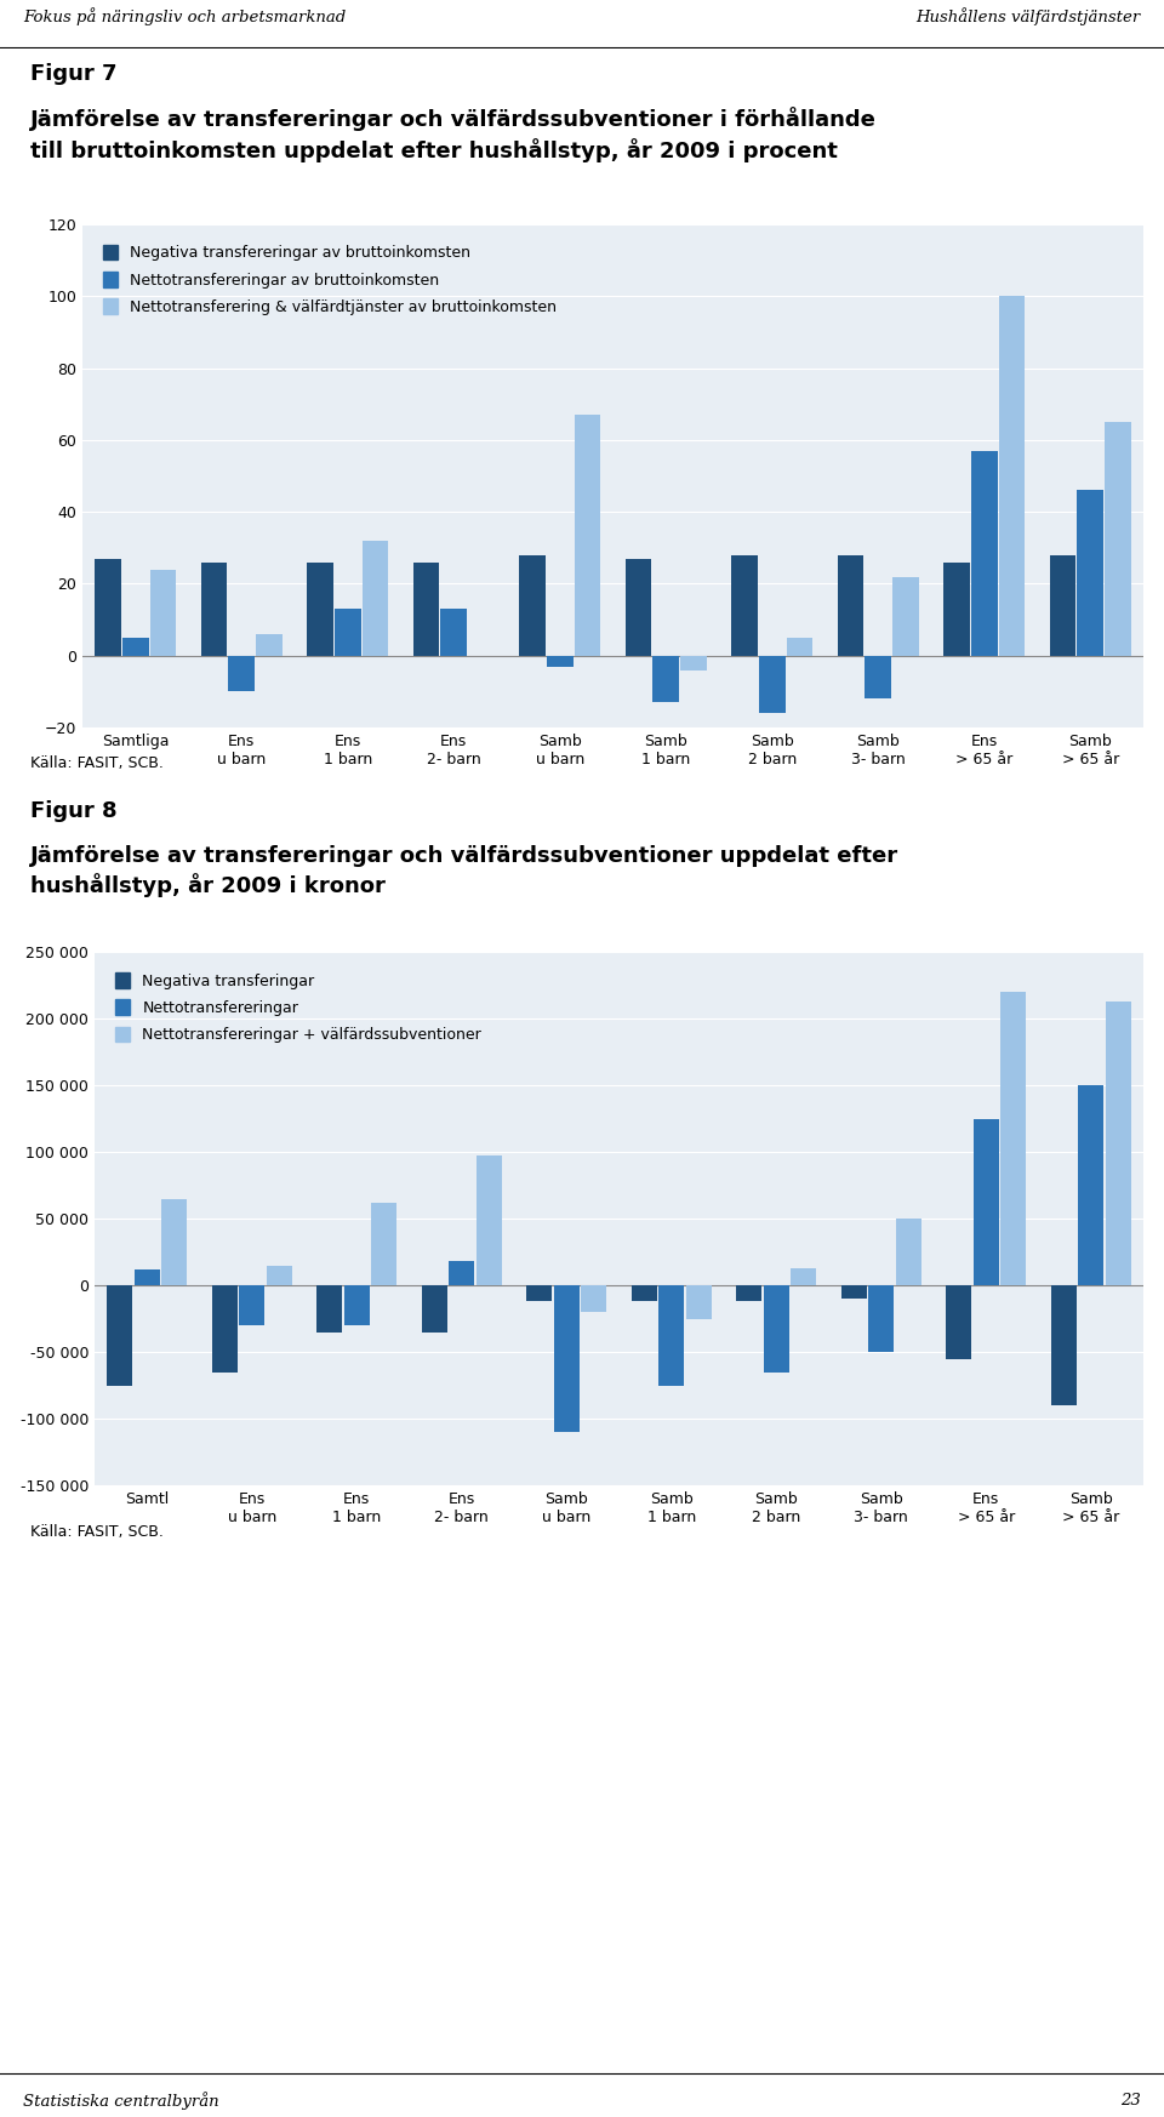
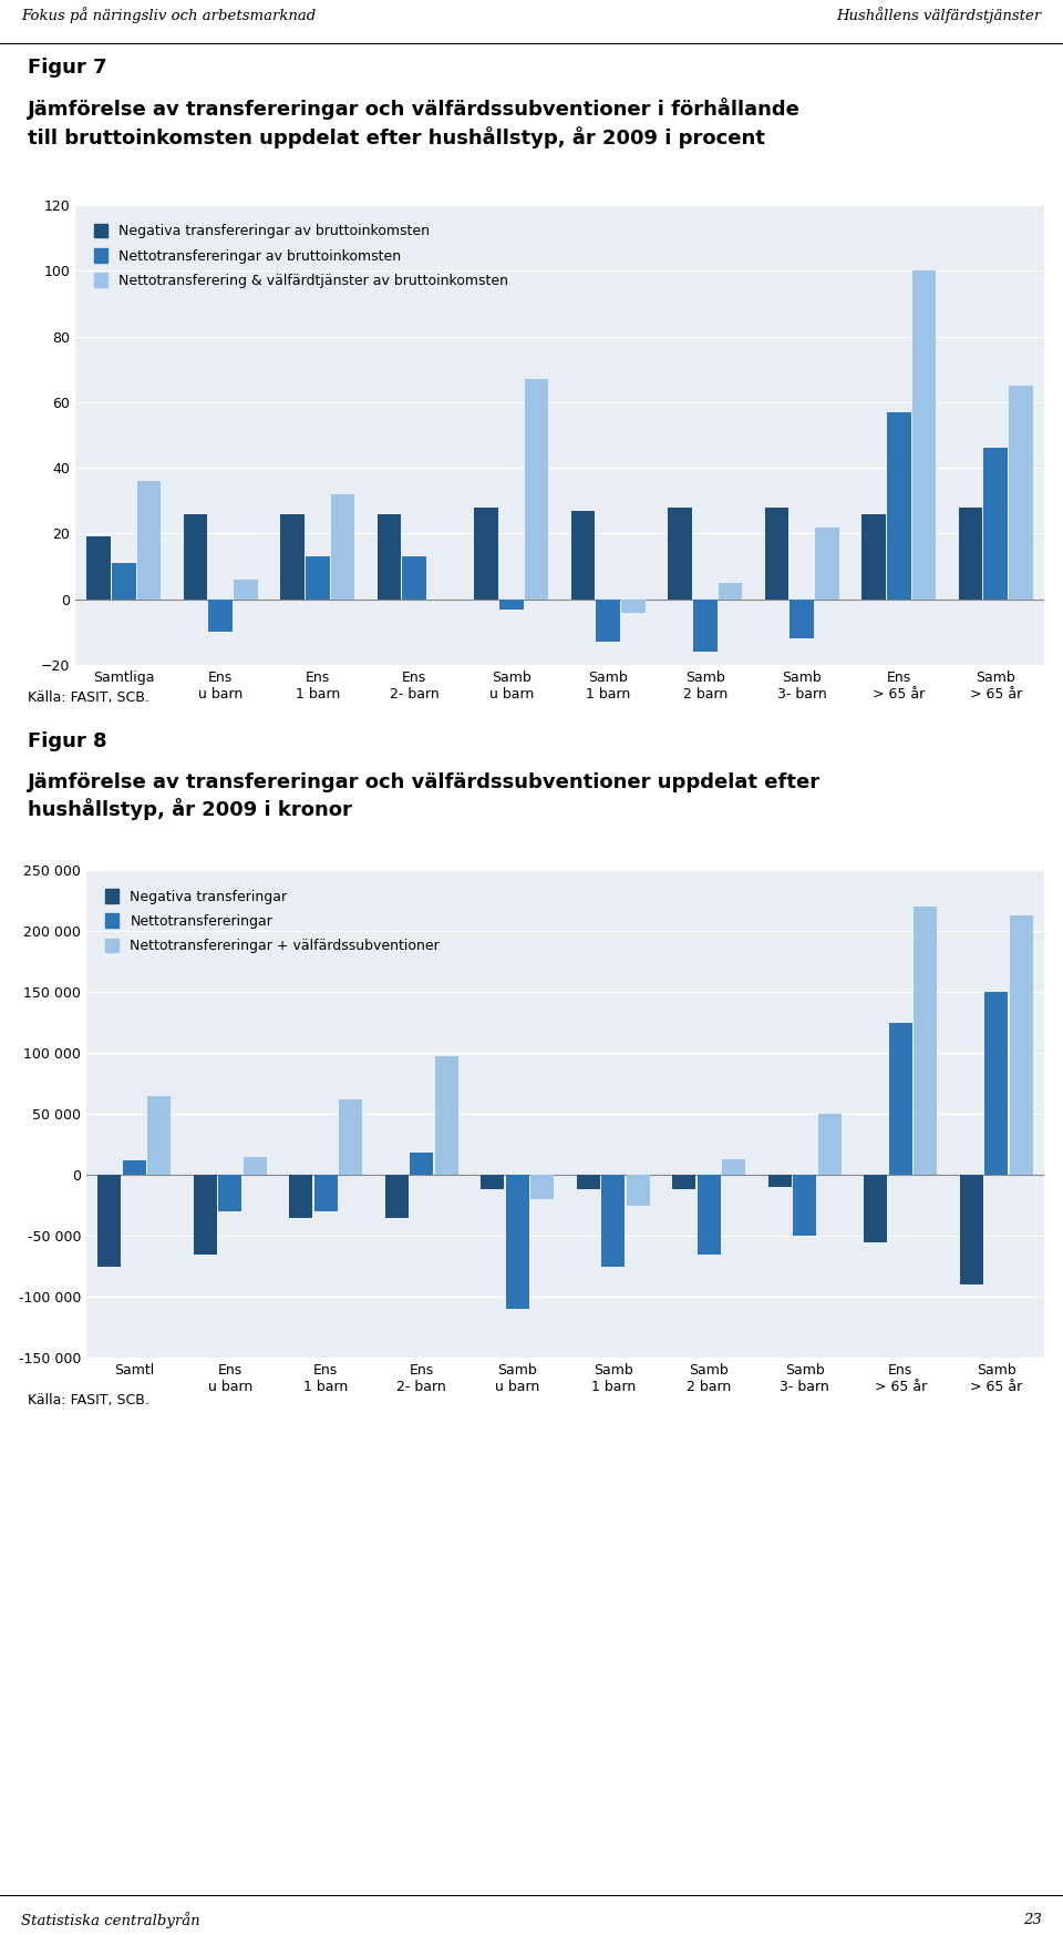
Negativa transfereringar av bruttoinkomsten/Samtliga: 27 -> 19
Nettotransfereringar av bruttoinkomsten/Samtliga: 5 -> 11
Nettotransferering & välfärdtjänster av bruttoinkomsten/Samtliga: 24 -> 36
